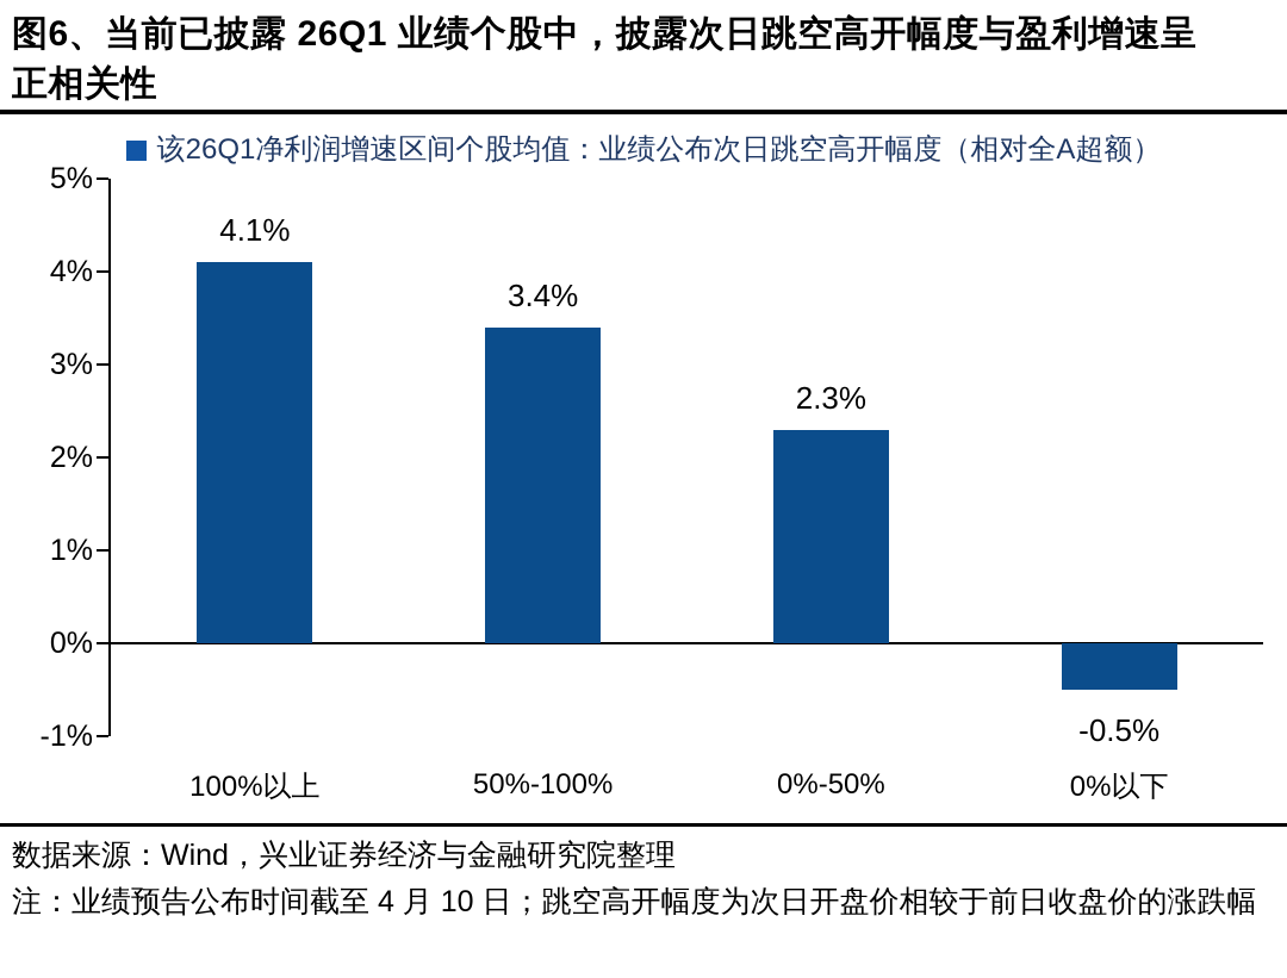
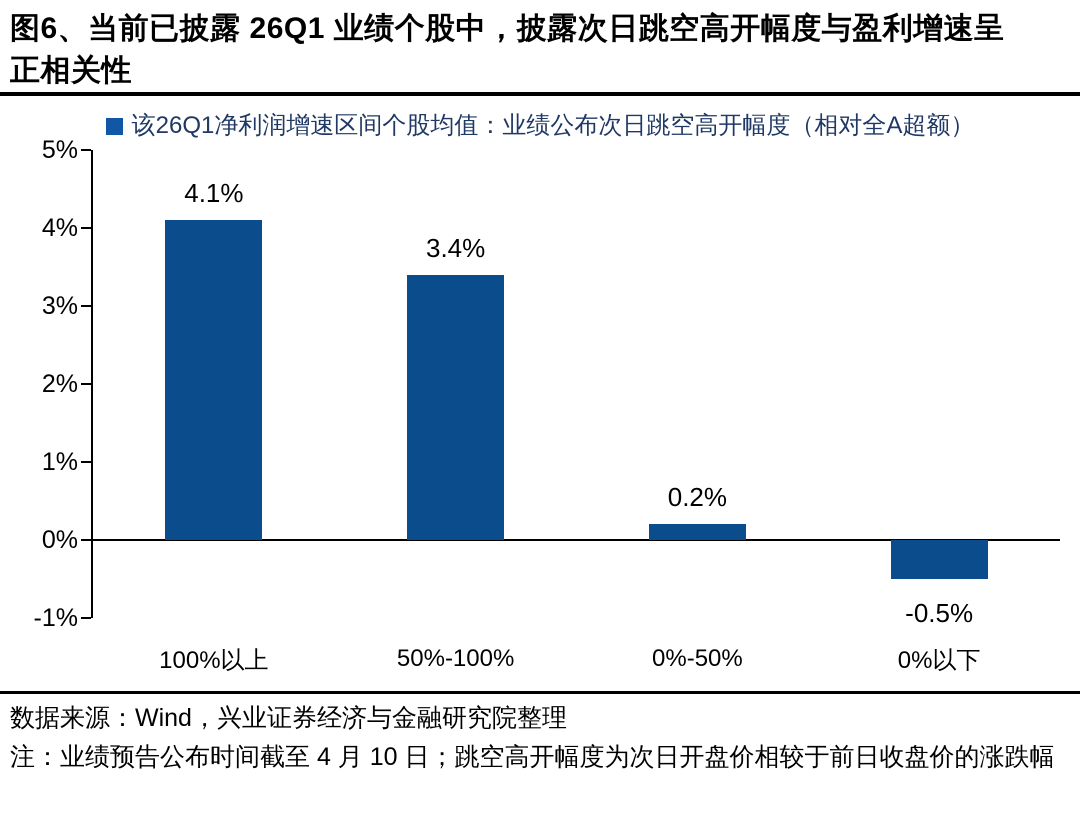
0%-50%: 2.3% -> 0.2%
